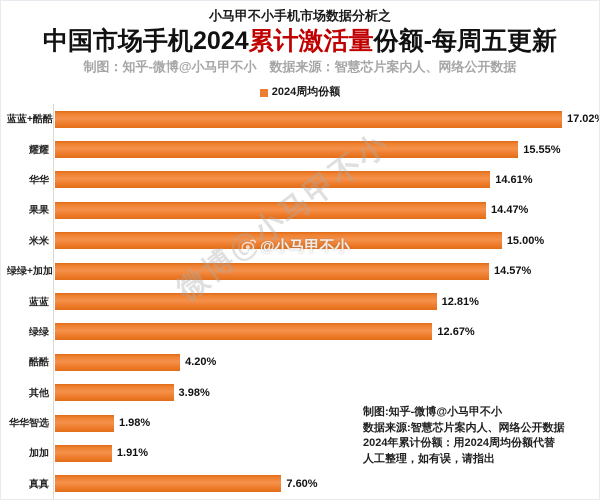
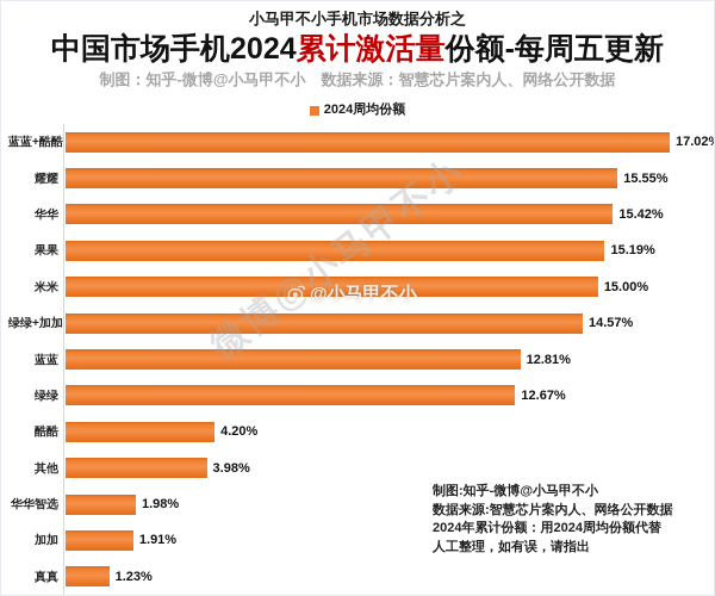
华华: 14.61% -> 15.42%
果果: 14.47% -> 15.19%
真真: 7.60% -> 1.23%
